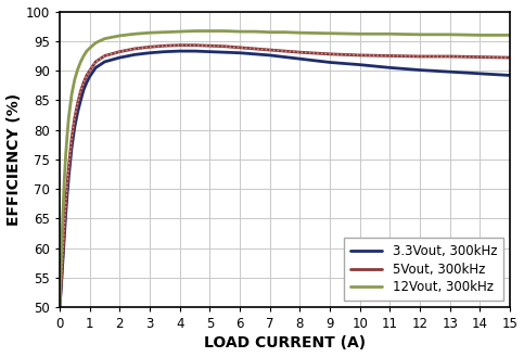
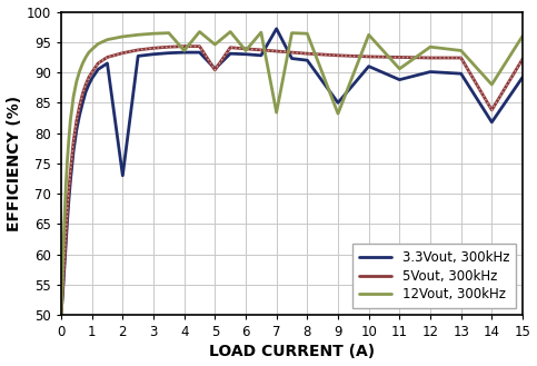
3.3Vout, 300kHz/2: 92.2 -> 73.0
12Vout, 300kHz/4: 96.6 -> 93.6
3.3Vout, 300kHz/5: 93.2 -> 90.6
5Vout, 300kHz/5: 94.2 -> 90.4
12Vout, 300kHz/5: 96.7 -> 94.6
12Vout, 300kHz/6: 96.6 -> 93.6
3.3Vout, 300kHz/7: 92.6 -> 97.2
12Vout, 300kHz/7: 96.5 -> 83.4
3.3Vout, 300kHz/9: 91.4 -> 85.0
12Vout, 300kHz/9: 96.3 -> 83.2
3.3Vout, 300kHz/11: 90.5 -> 88.8
12Vout, 300kHz/11: 96.2 -> 90.6
12Vout, 300kHz/12: 96.1 -> 94.2
12Vout, 300kHz/13: 96.1 -> 93.6
3.3Vout, 300kHz/14: 89.5 -> 81.8
5Vout, 300kHz/14: 92.3 -> 83.8
12Vout, 300kHz/14: 96.0 -> 88.0
